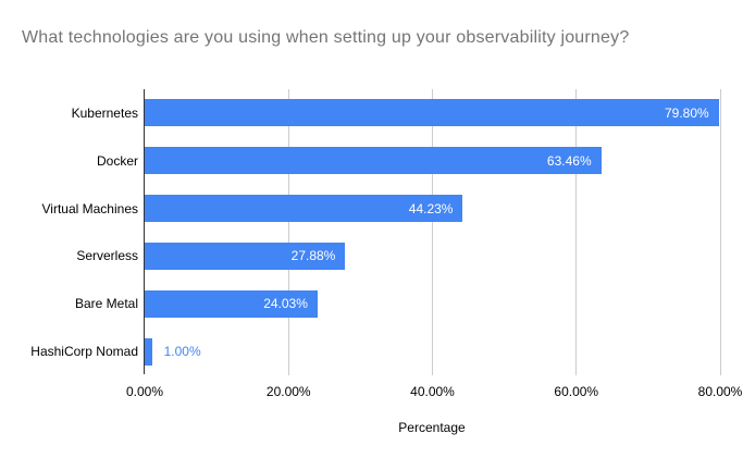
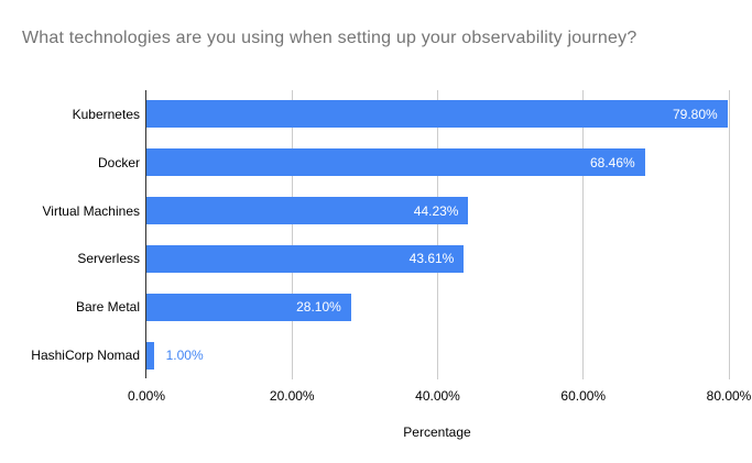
Docker: 63.46% -> 68.46%
Serverless: 27.88% -> 43.61%
Bare Metal: 24.03% -> 28.10%
